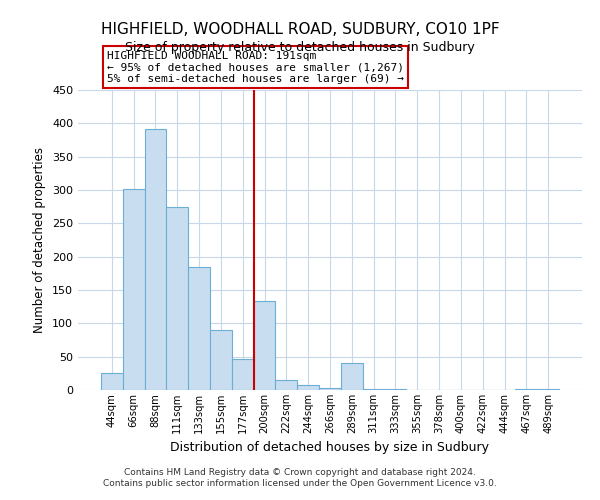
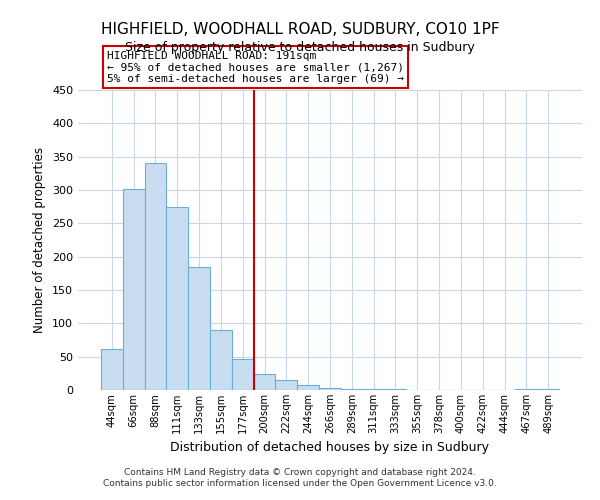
44sqm: 26 -> 62
88sqm: 392 -> 340
200sqm: 134 -> 24
289sqm: 40 -> 2
